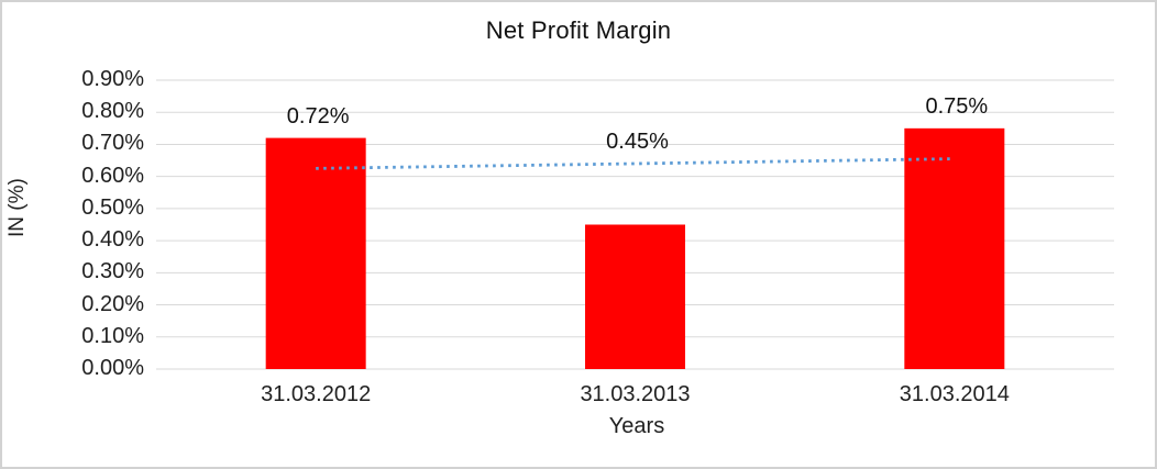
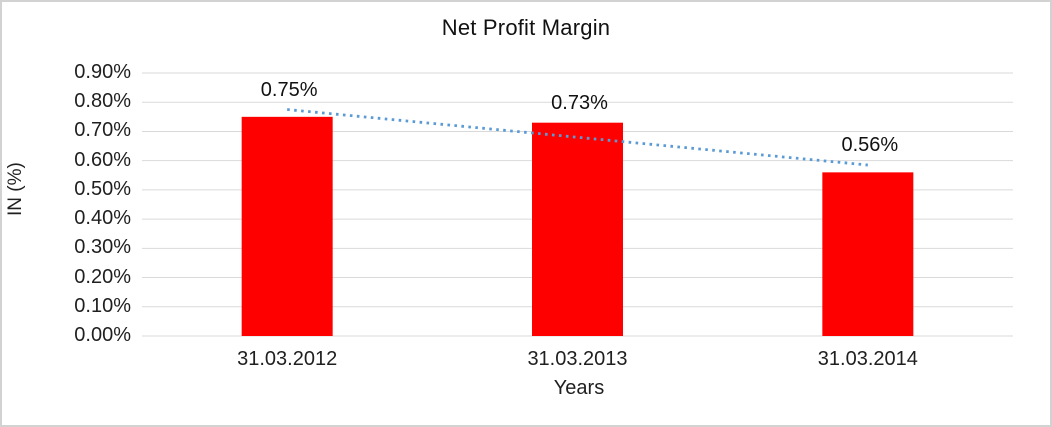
31.03.2012: 0.72% -> 0.75%
31.03.2013: 0.45% -> 0.73%
31.03.2014: 0.75% -> 0.56%
